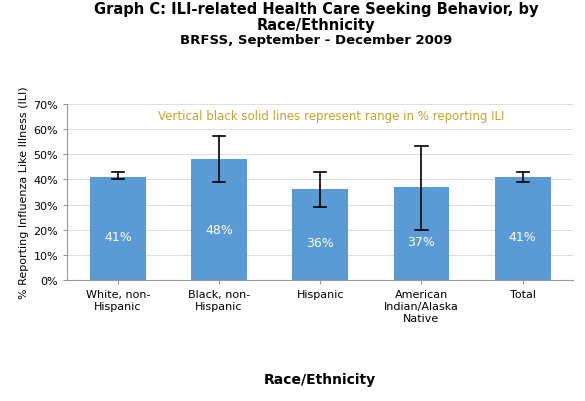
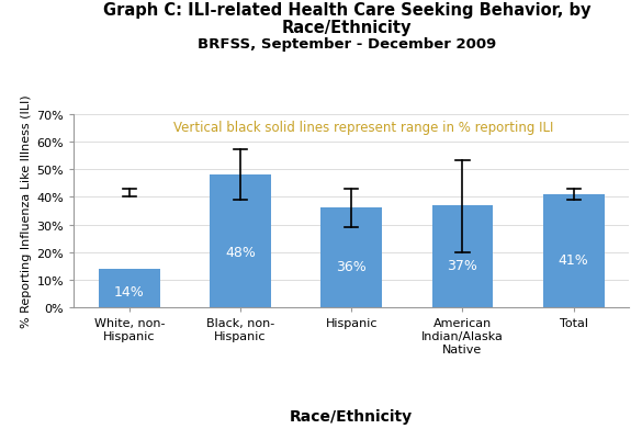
White, non- Hispanic: 41% -> 14%
